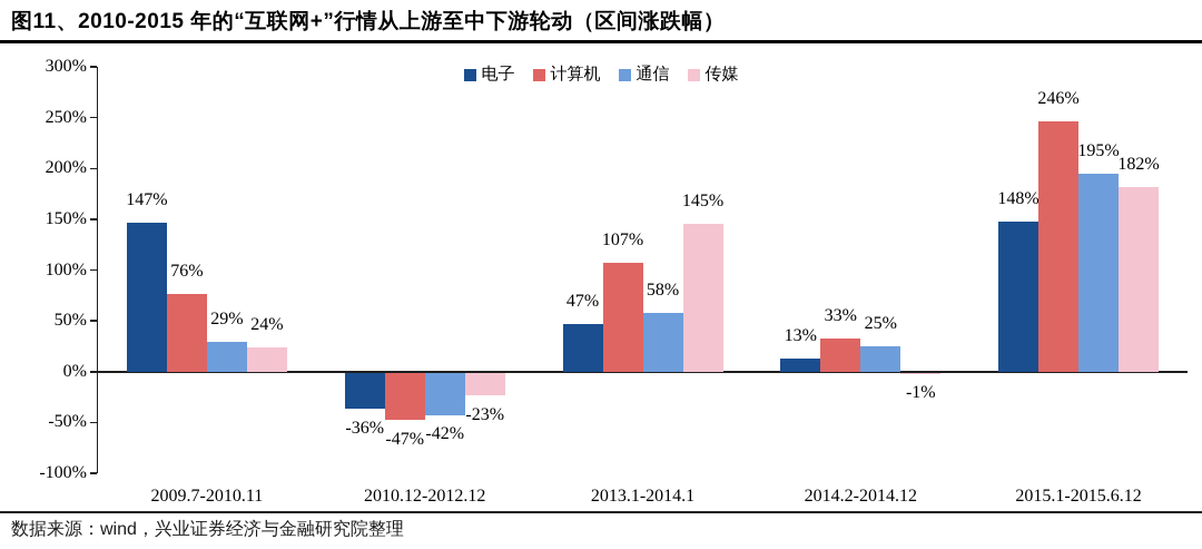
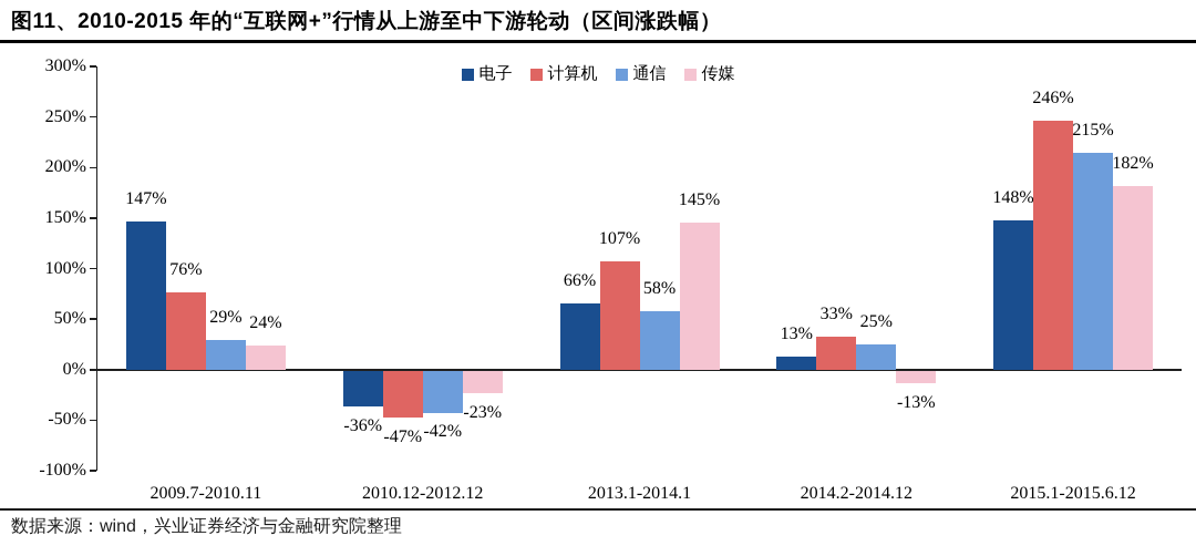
电子/2013.1-2014.1: 47% -> 66%
传媒/2014.2-2014.12: -1% -> -13%
通信/2015.1-2015.6.12: 195% -> 215%
